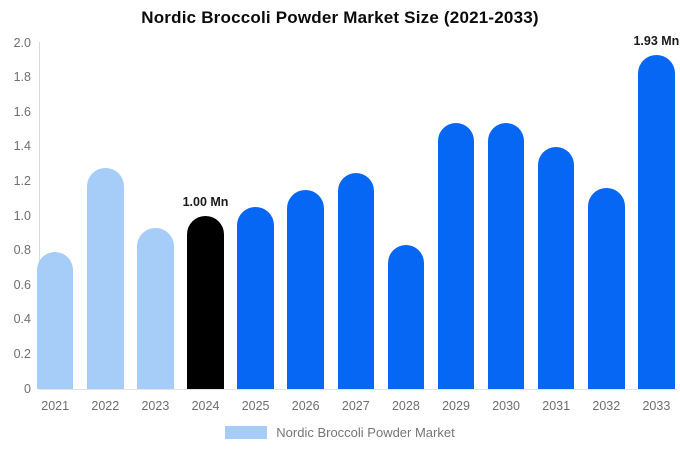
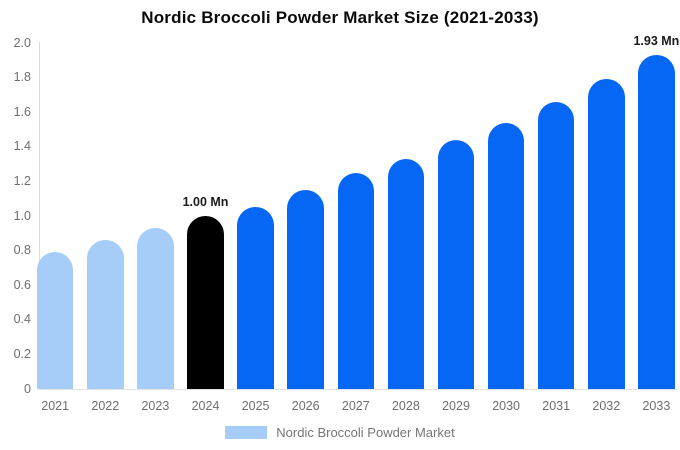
2022: 1.28 -> 0.86
2028: 0.83 -> 1.33
2029: 1.54 -> 1.44
2031: 1.40 -> 1.66
2032: 1.16 -> 1.79
